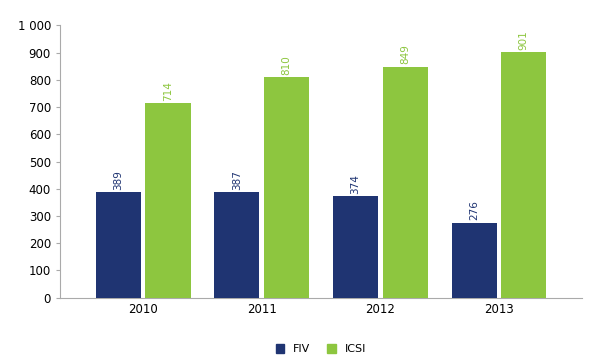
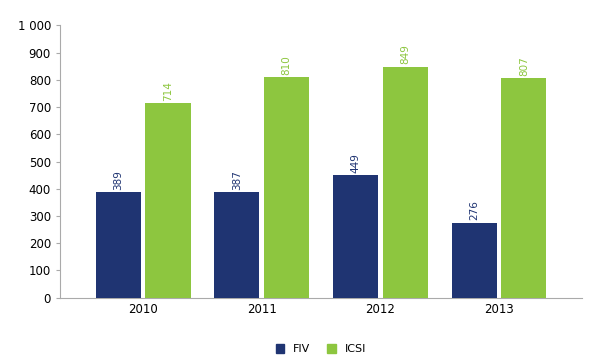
FIV/2012: 374 -> 449
ICSI/2013: 901 -> 807
